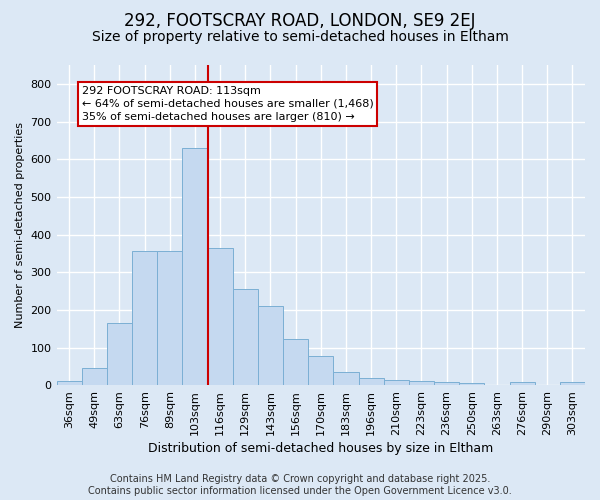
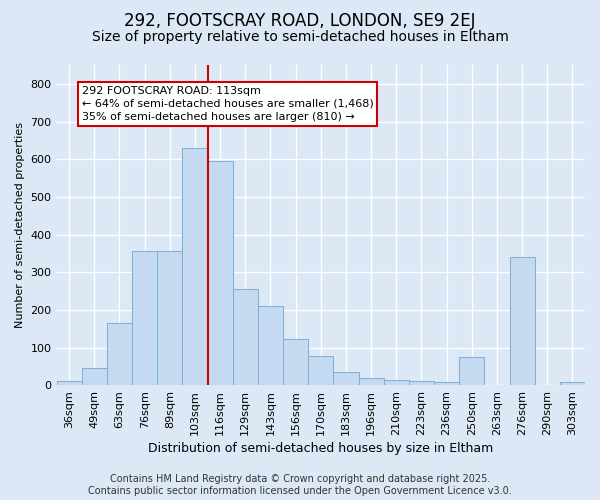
116sqm: 365 -> 595
250sqm: 5 -> 75
276sqm: 8 -> 340
